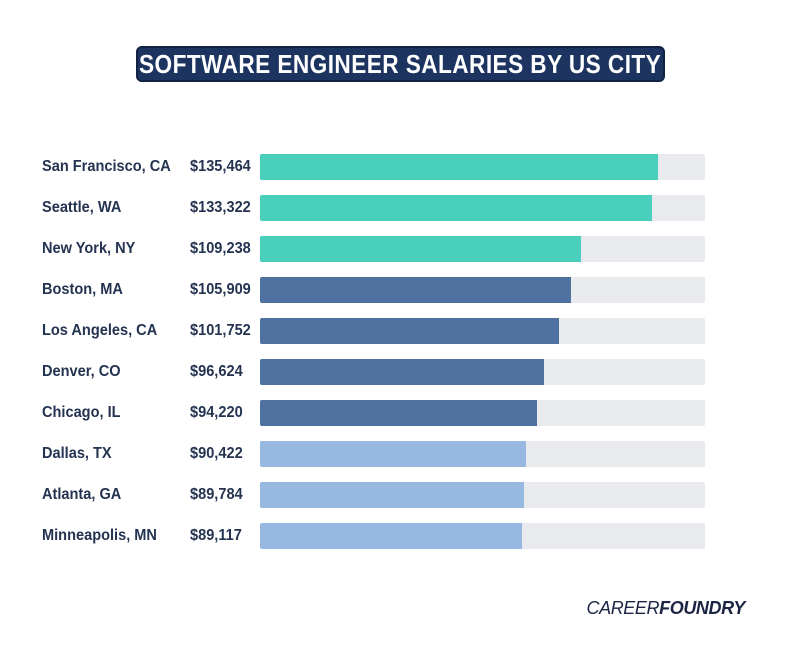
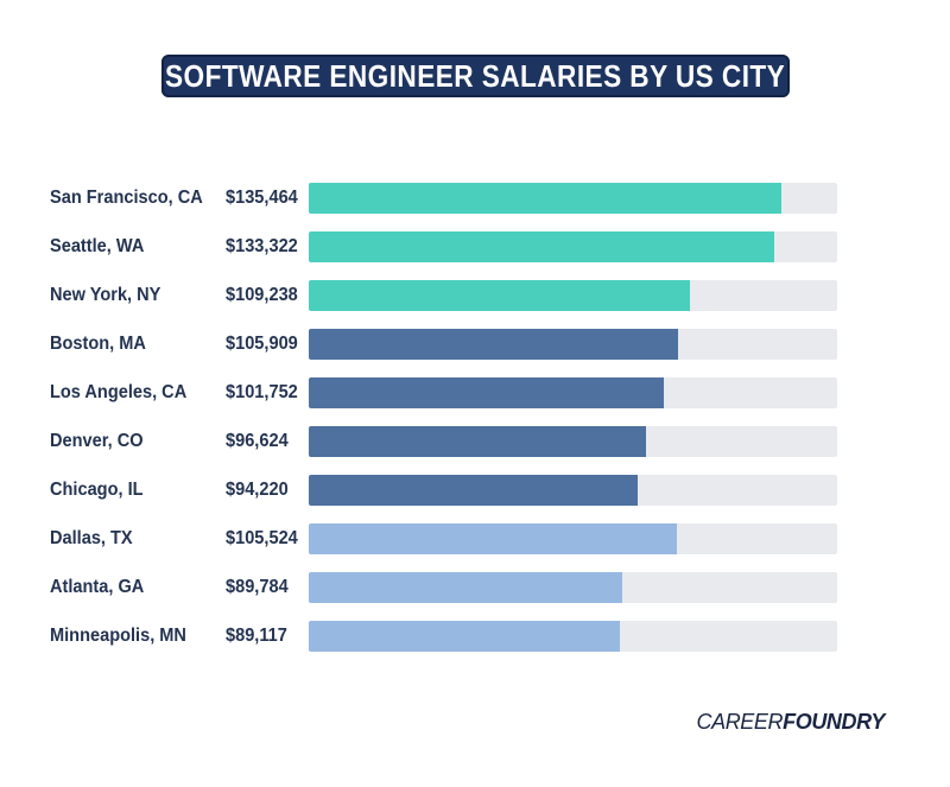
Dallas, TX: $90,422 -> $105,524
